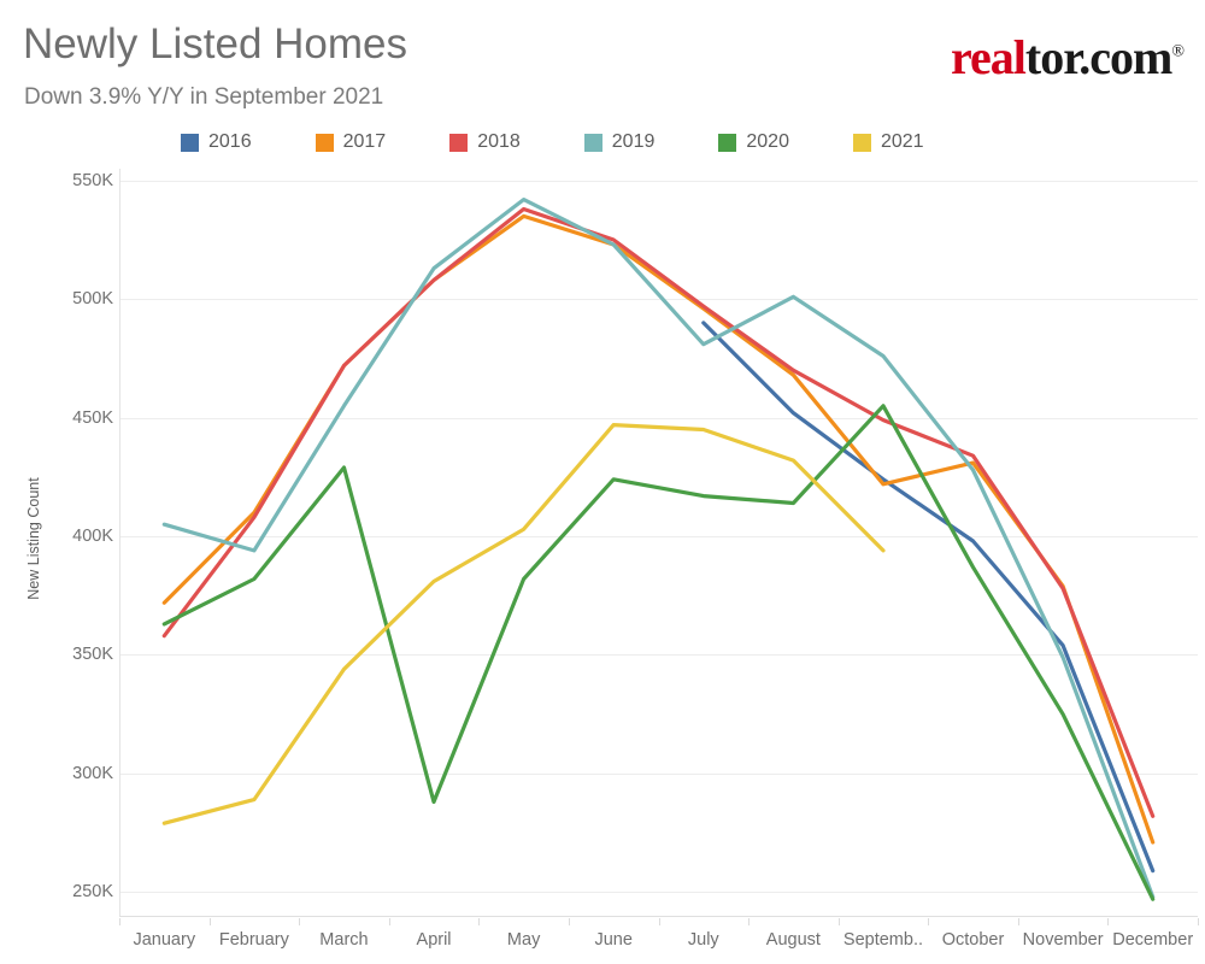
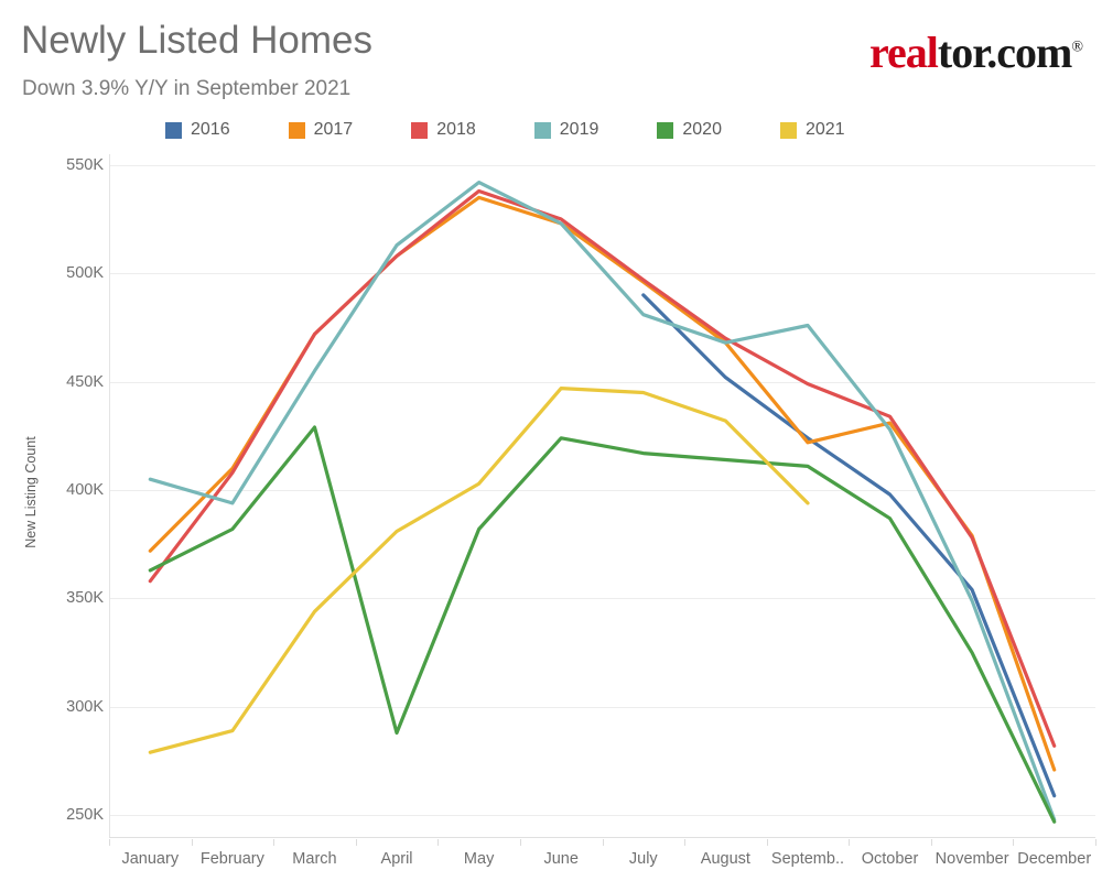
2019/August: 501K -> 468K
2020/Septemb..: 455K -> 411K
